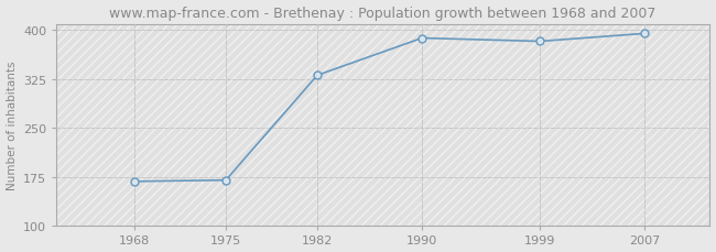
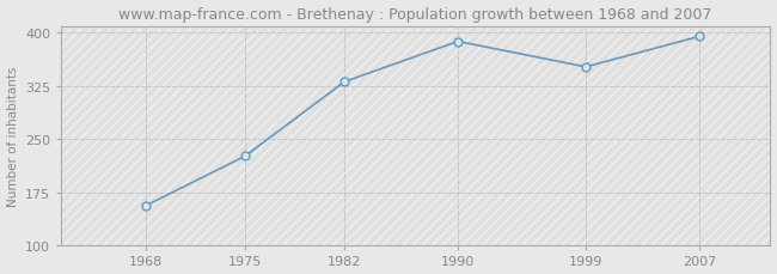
1968: 168 -> 156
1975: 170 -> 226
1999: 383 -> 352
